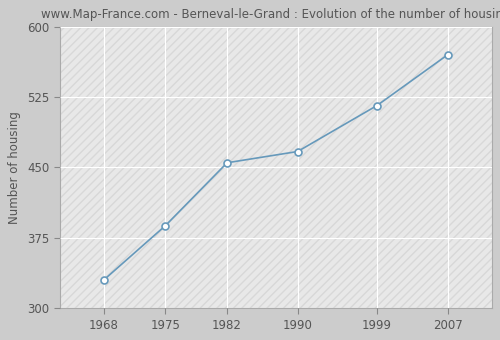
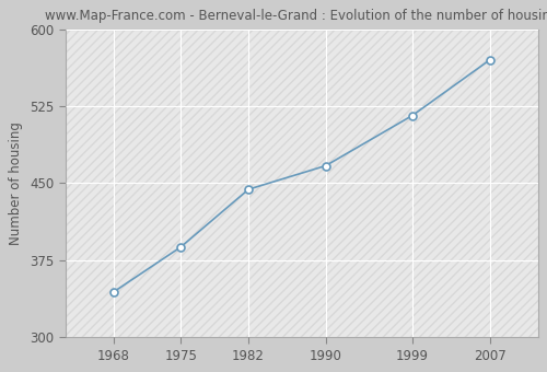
1968: 330 -> 344
1982: 455 -> 444
